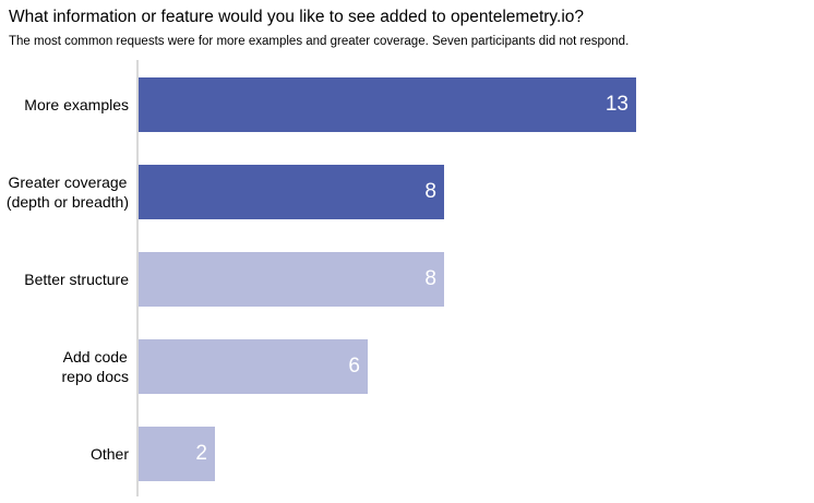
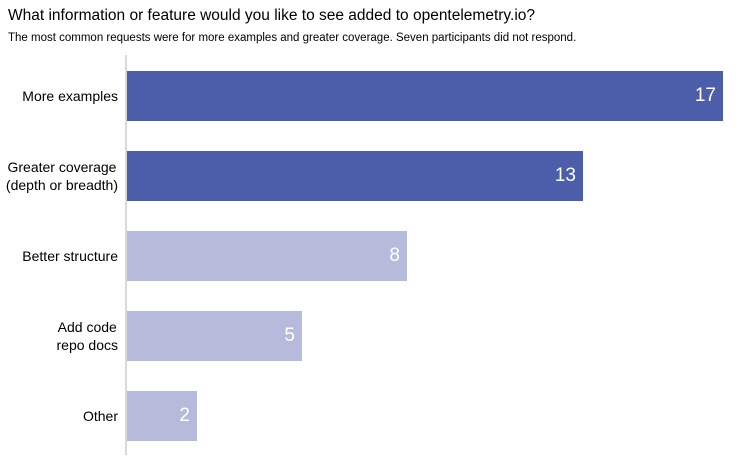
More examples: 13 -> 17
Greater coverage (depth or breadth): 8 -> 13
Add code repo docs: 6 -> 5
